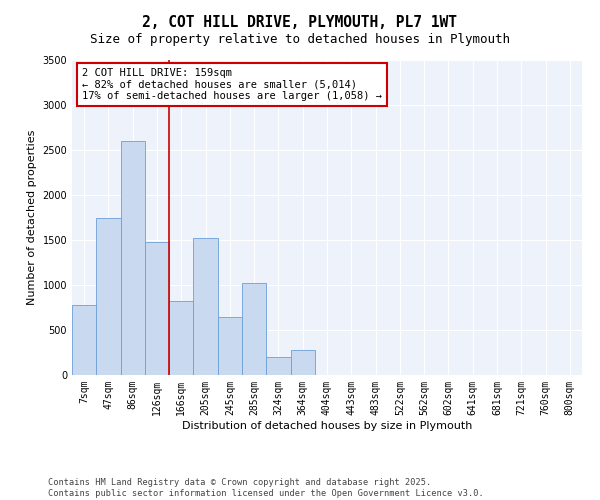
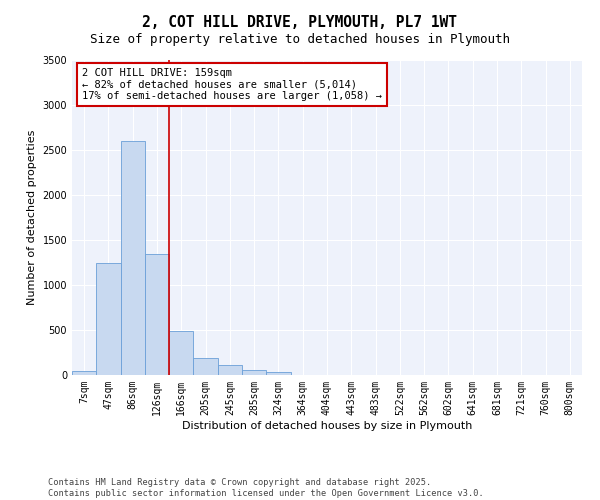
7sqm: 780 -> 50
47sqm: 1740 -> 1250
126sqm: 1480 -> 1350
166sqm: 820 -> 490
205sqm: 1520 -> 180
245sqm: 640 -> 110
285sqm: 1020 -> 60
324sqm: 200 -> 30
364sqm: 280 -> 0
